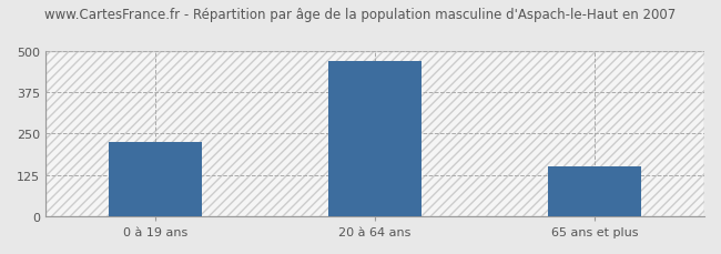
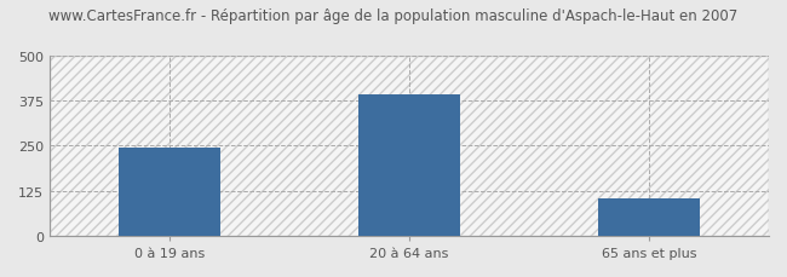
0 à 19 ans: 225 -> 245
20 à 64 ans: 470 -> 390
65 ans et plus: 150 -> 105
